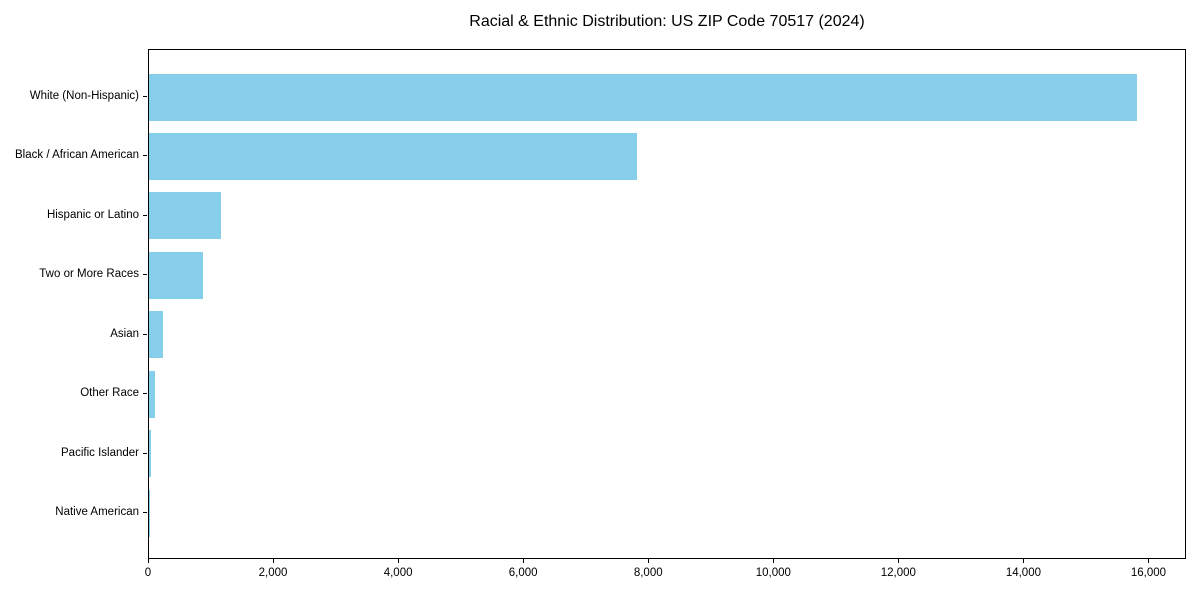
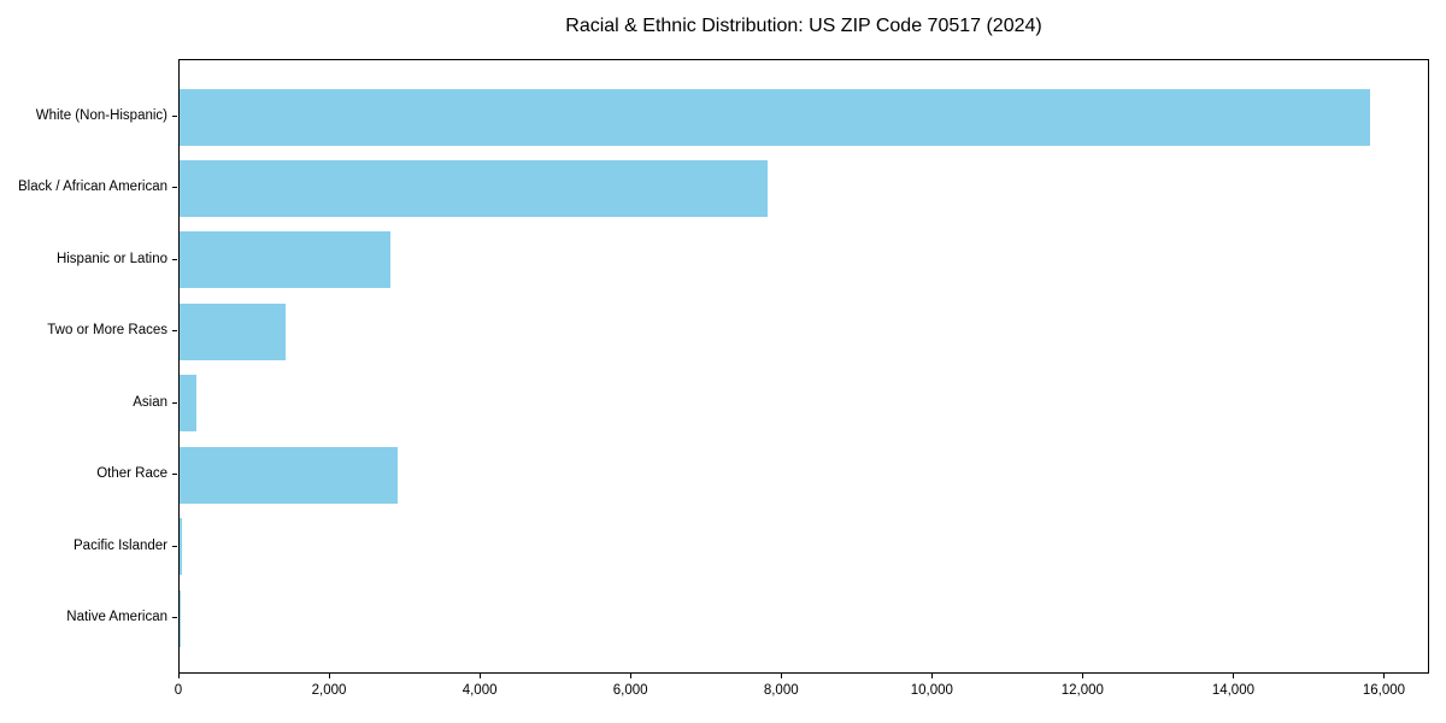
Hispanic or Latino: 1200 -> 2800
Two or More Races: 900 -> 1400
Other Race: 100 -> 2900
